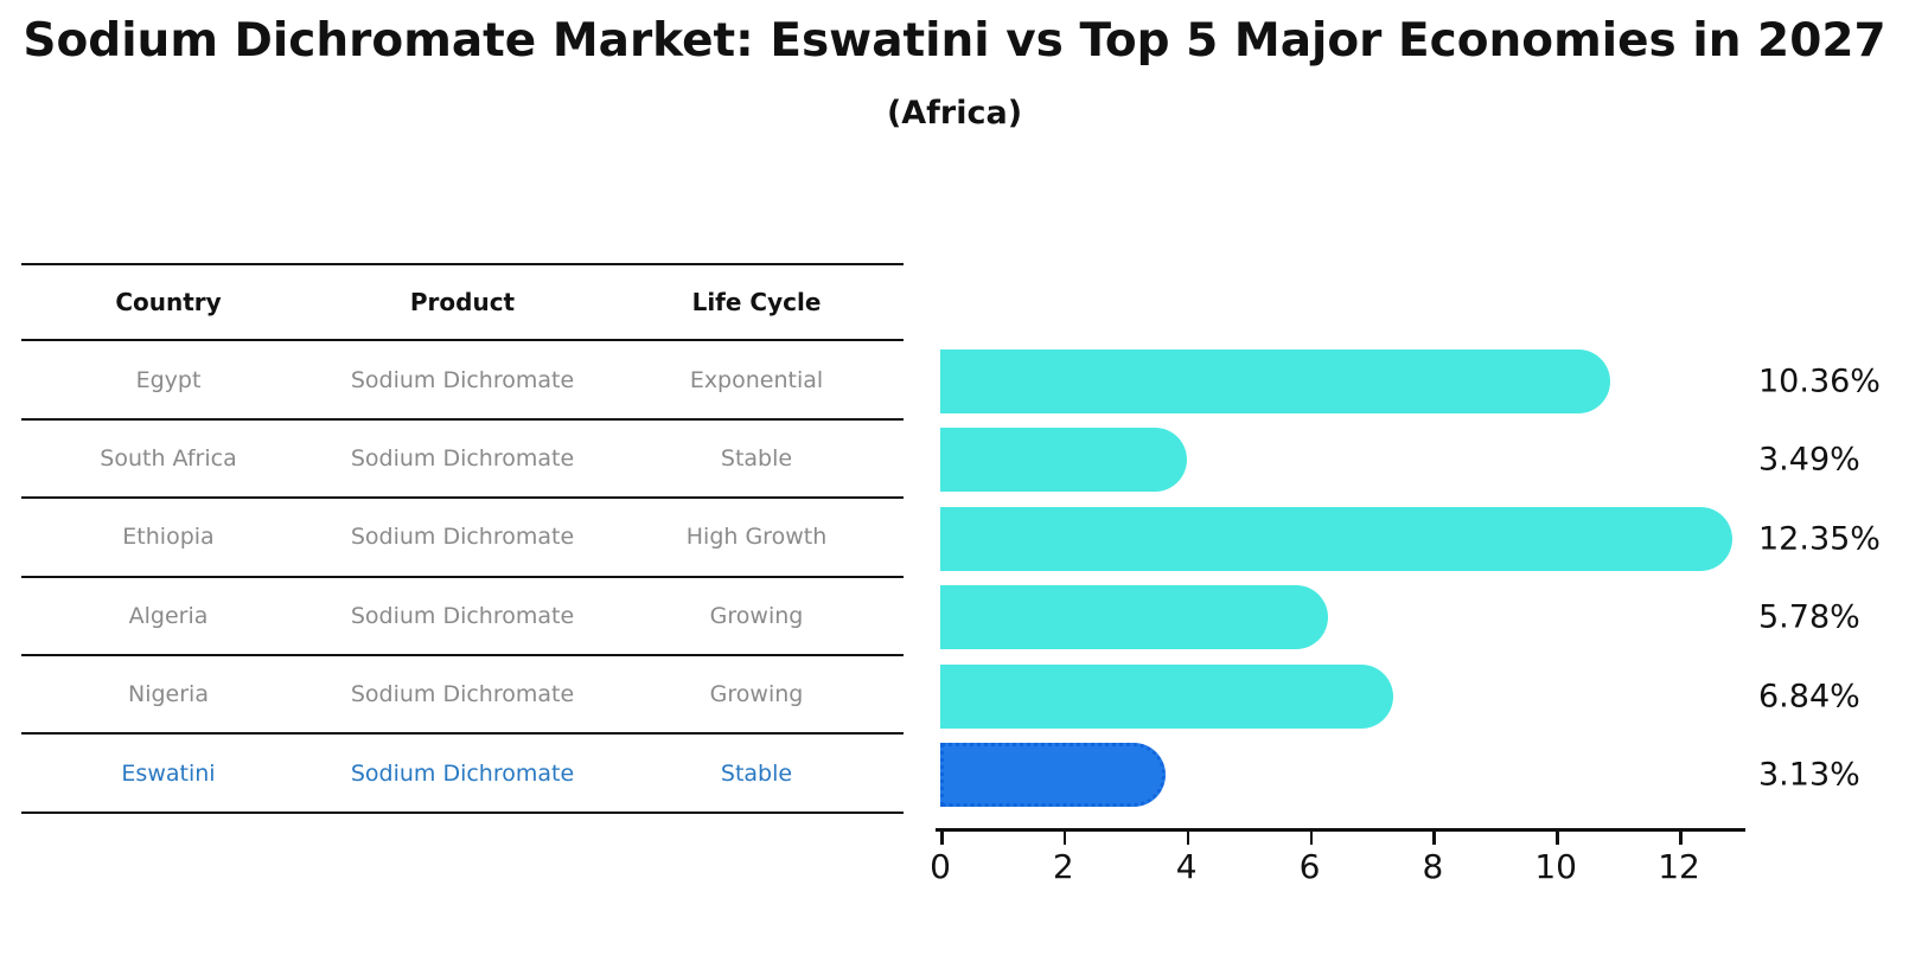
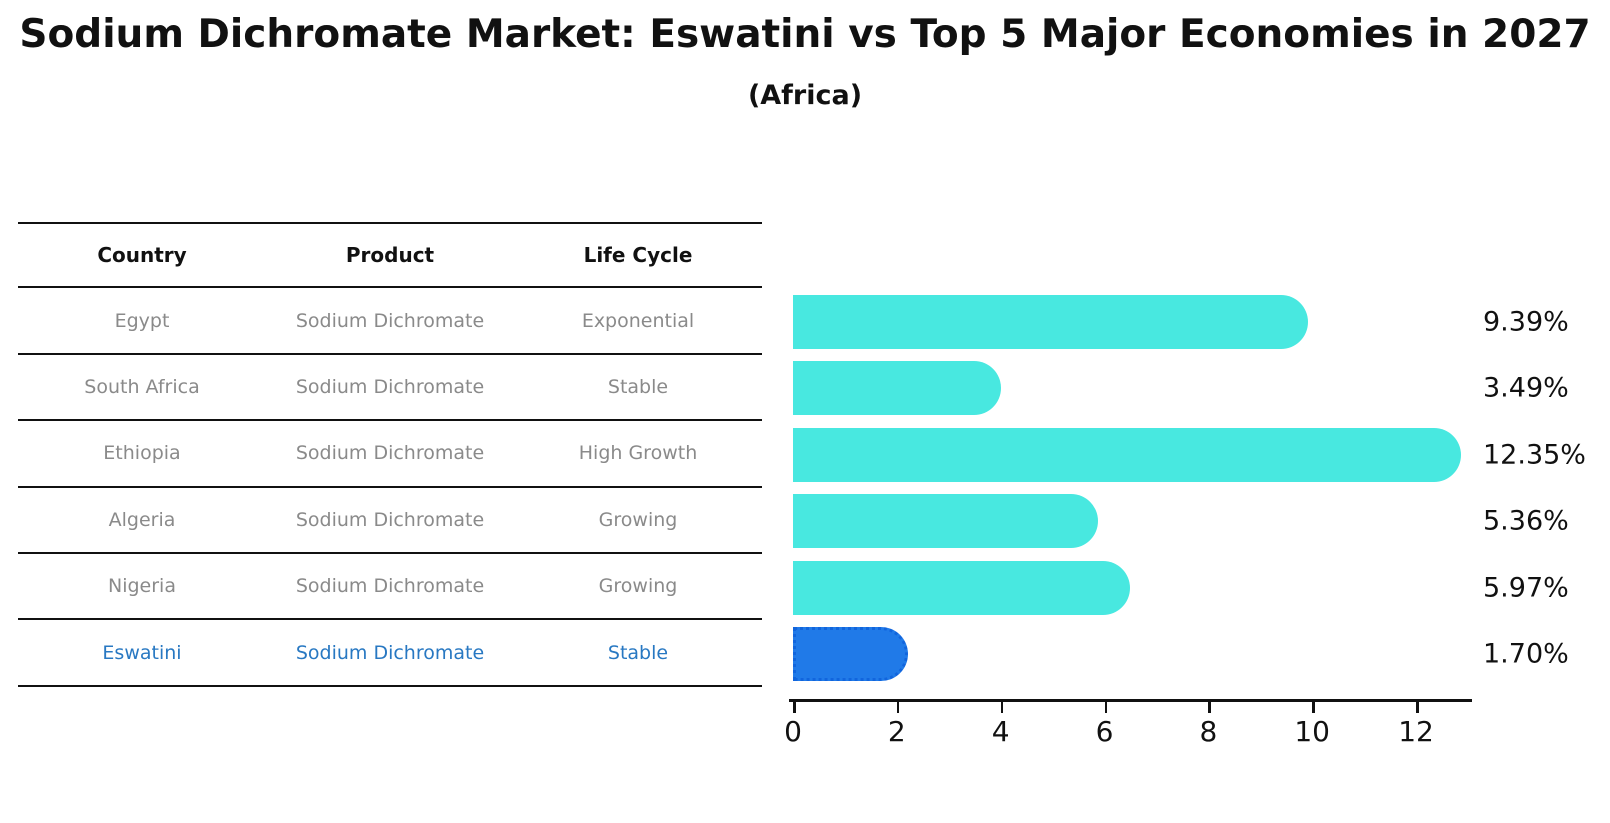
Egypt: 10.36% -> 9.39%
Algeria: 5.78% -> 5.36%
Nigeria: 6.84% -> 5.97%
Eswatini: 3.13% -> 1.70%
